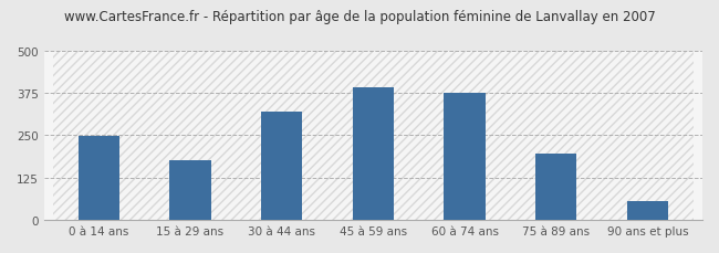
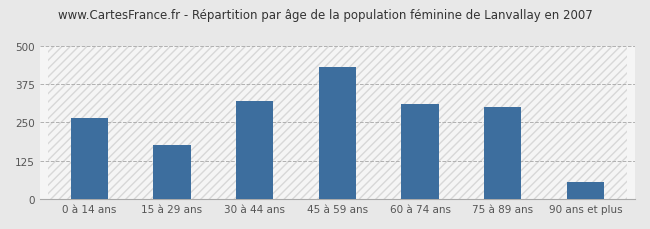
0 à 14 ans: 248 -> 265
45 à 59 ans: 390 -> 430
60 à 74 ans: 375 -> 310
75 à 89 ans: 195 -> 300
